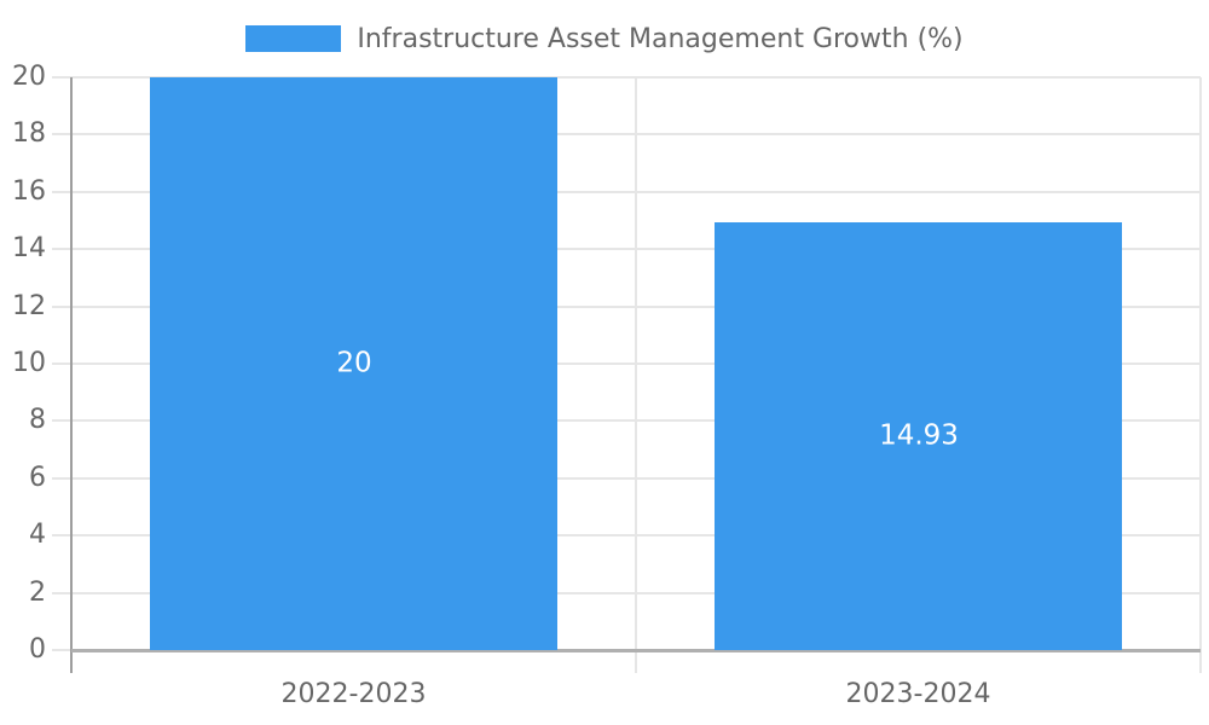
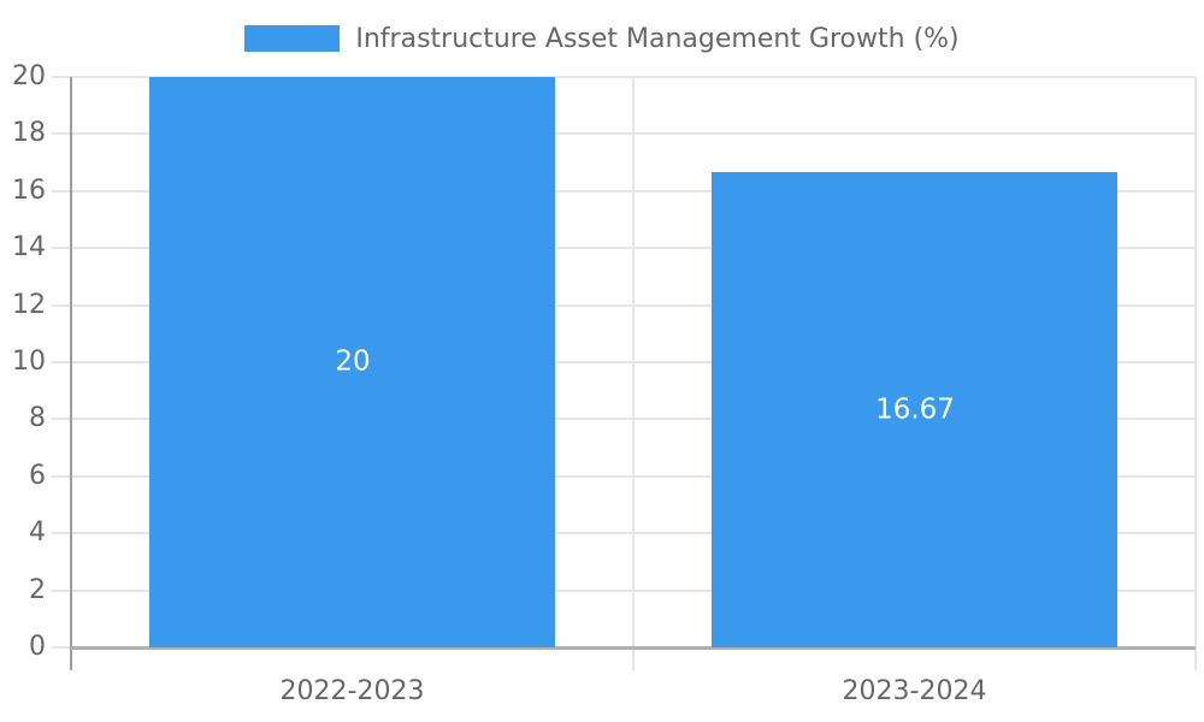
2023-2024: 14.93 -> 16.67
